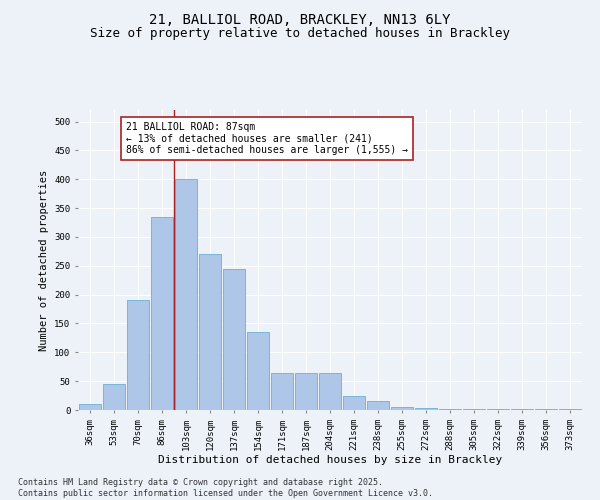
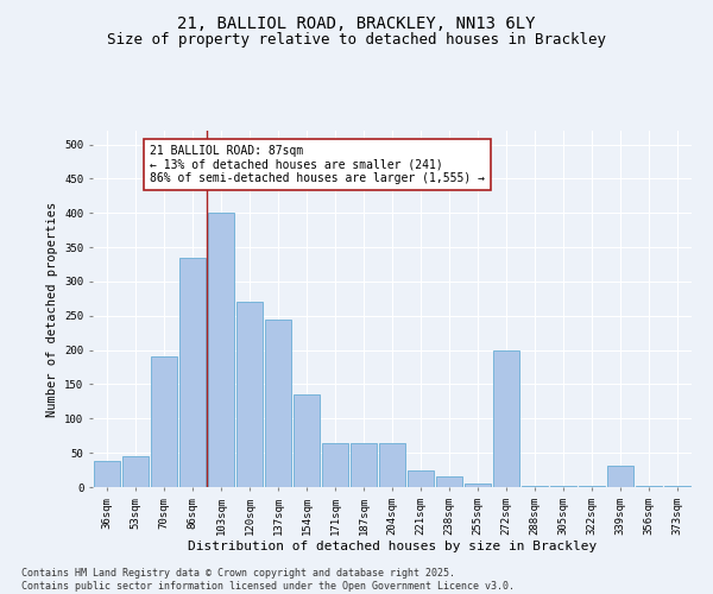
36sqm: 10 -> 38
272sqm: 3 -> 200
339sqm: 1 -> 32
